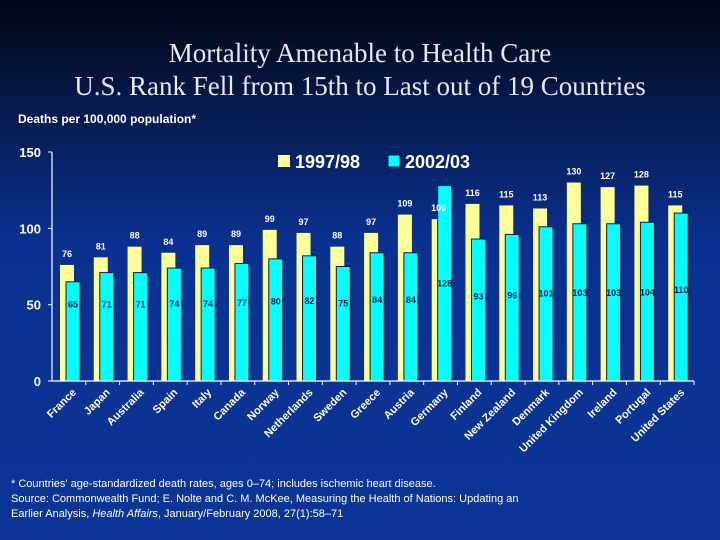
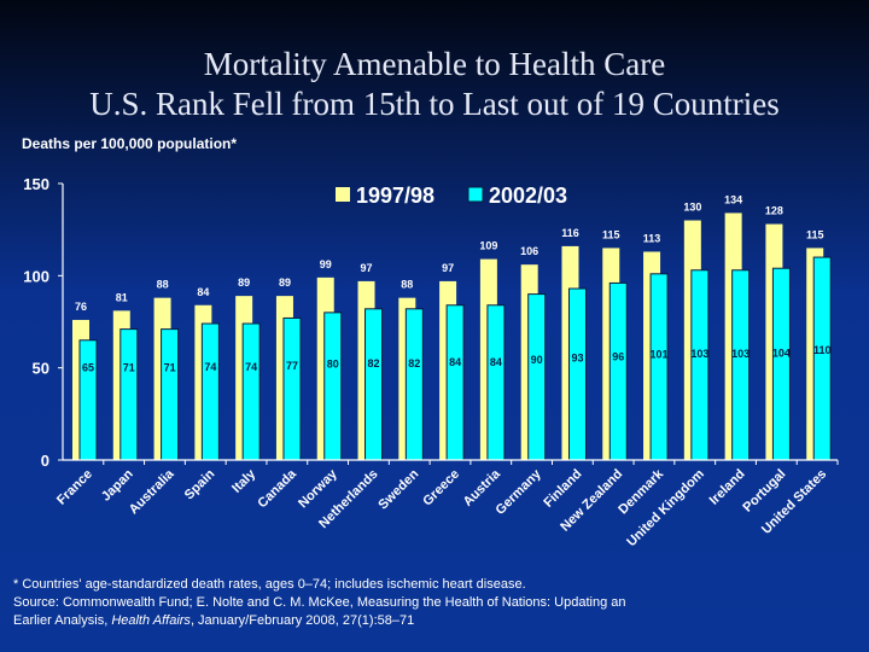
2002/03/Sweden: 75 -> 82
2002/03/Germany: 128 -> 90
1997/98/Ireland: 127 -> 134
